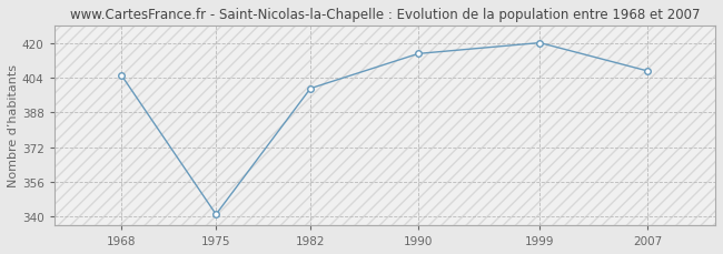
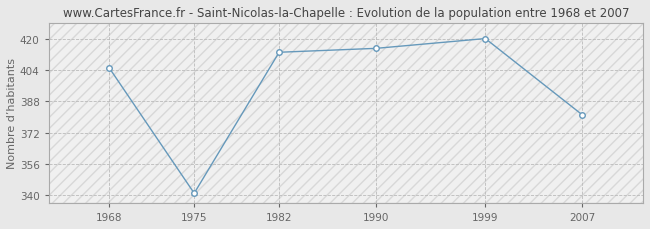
1982: 399 -> 413
2007: 407 -> 381
